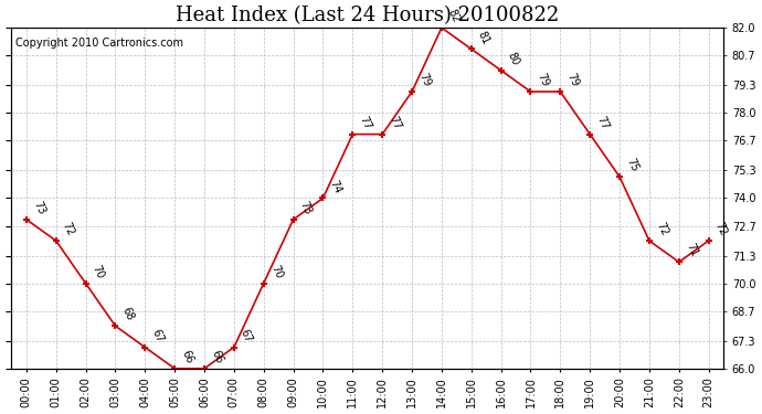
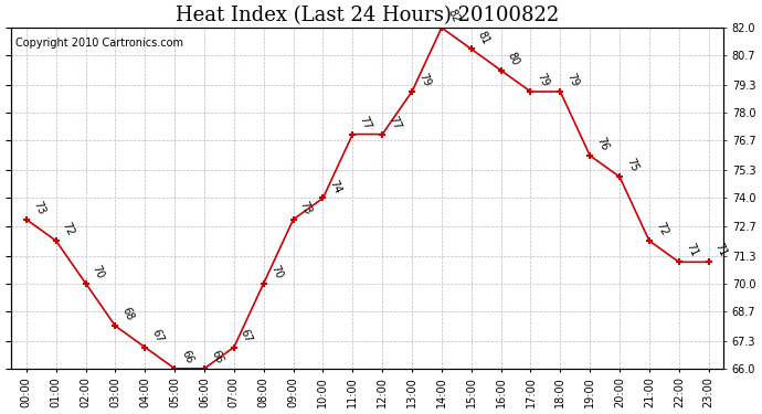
19:00: 77 -> 76
23:00: 72 -> 71
